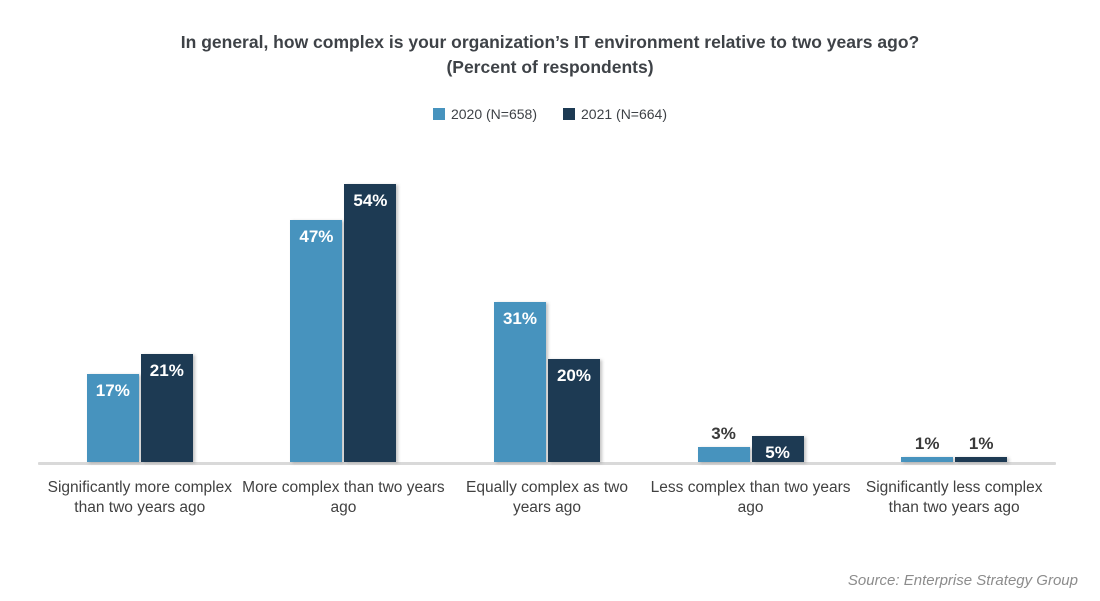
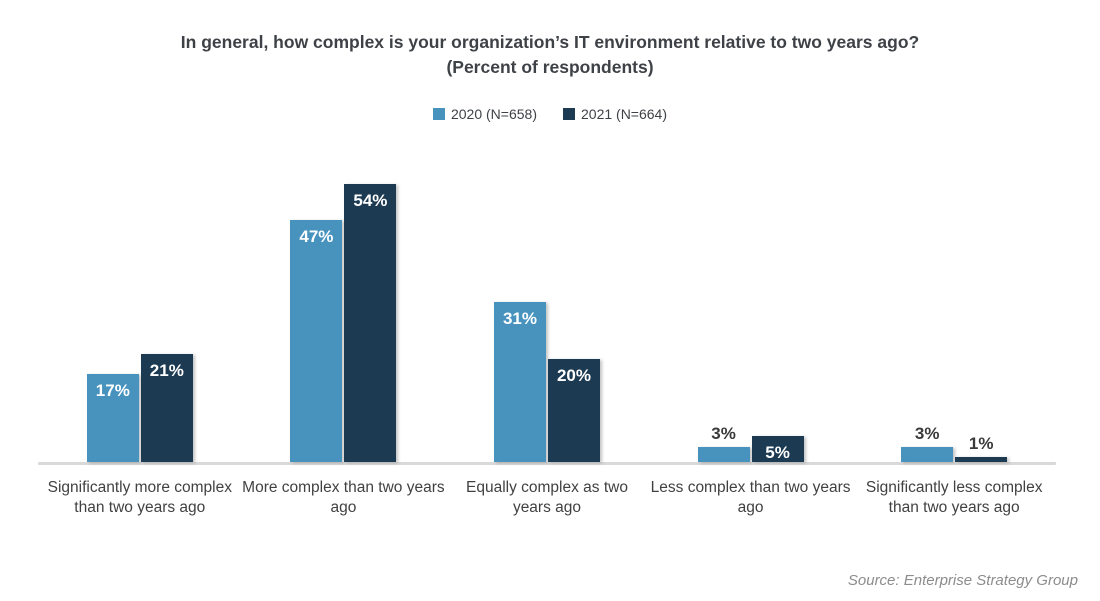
2020 (N=658)/Significantly less complex than two years ago: 1% -> 3%
